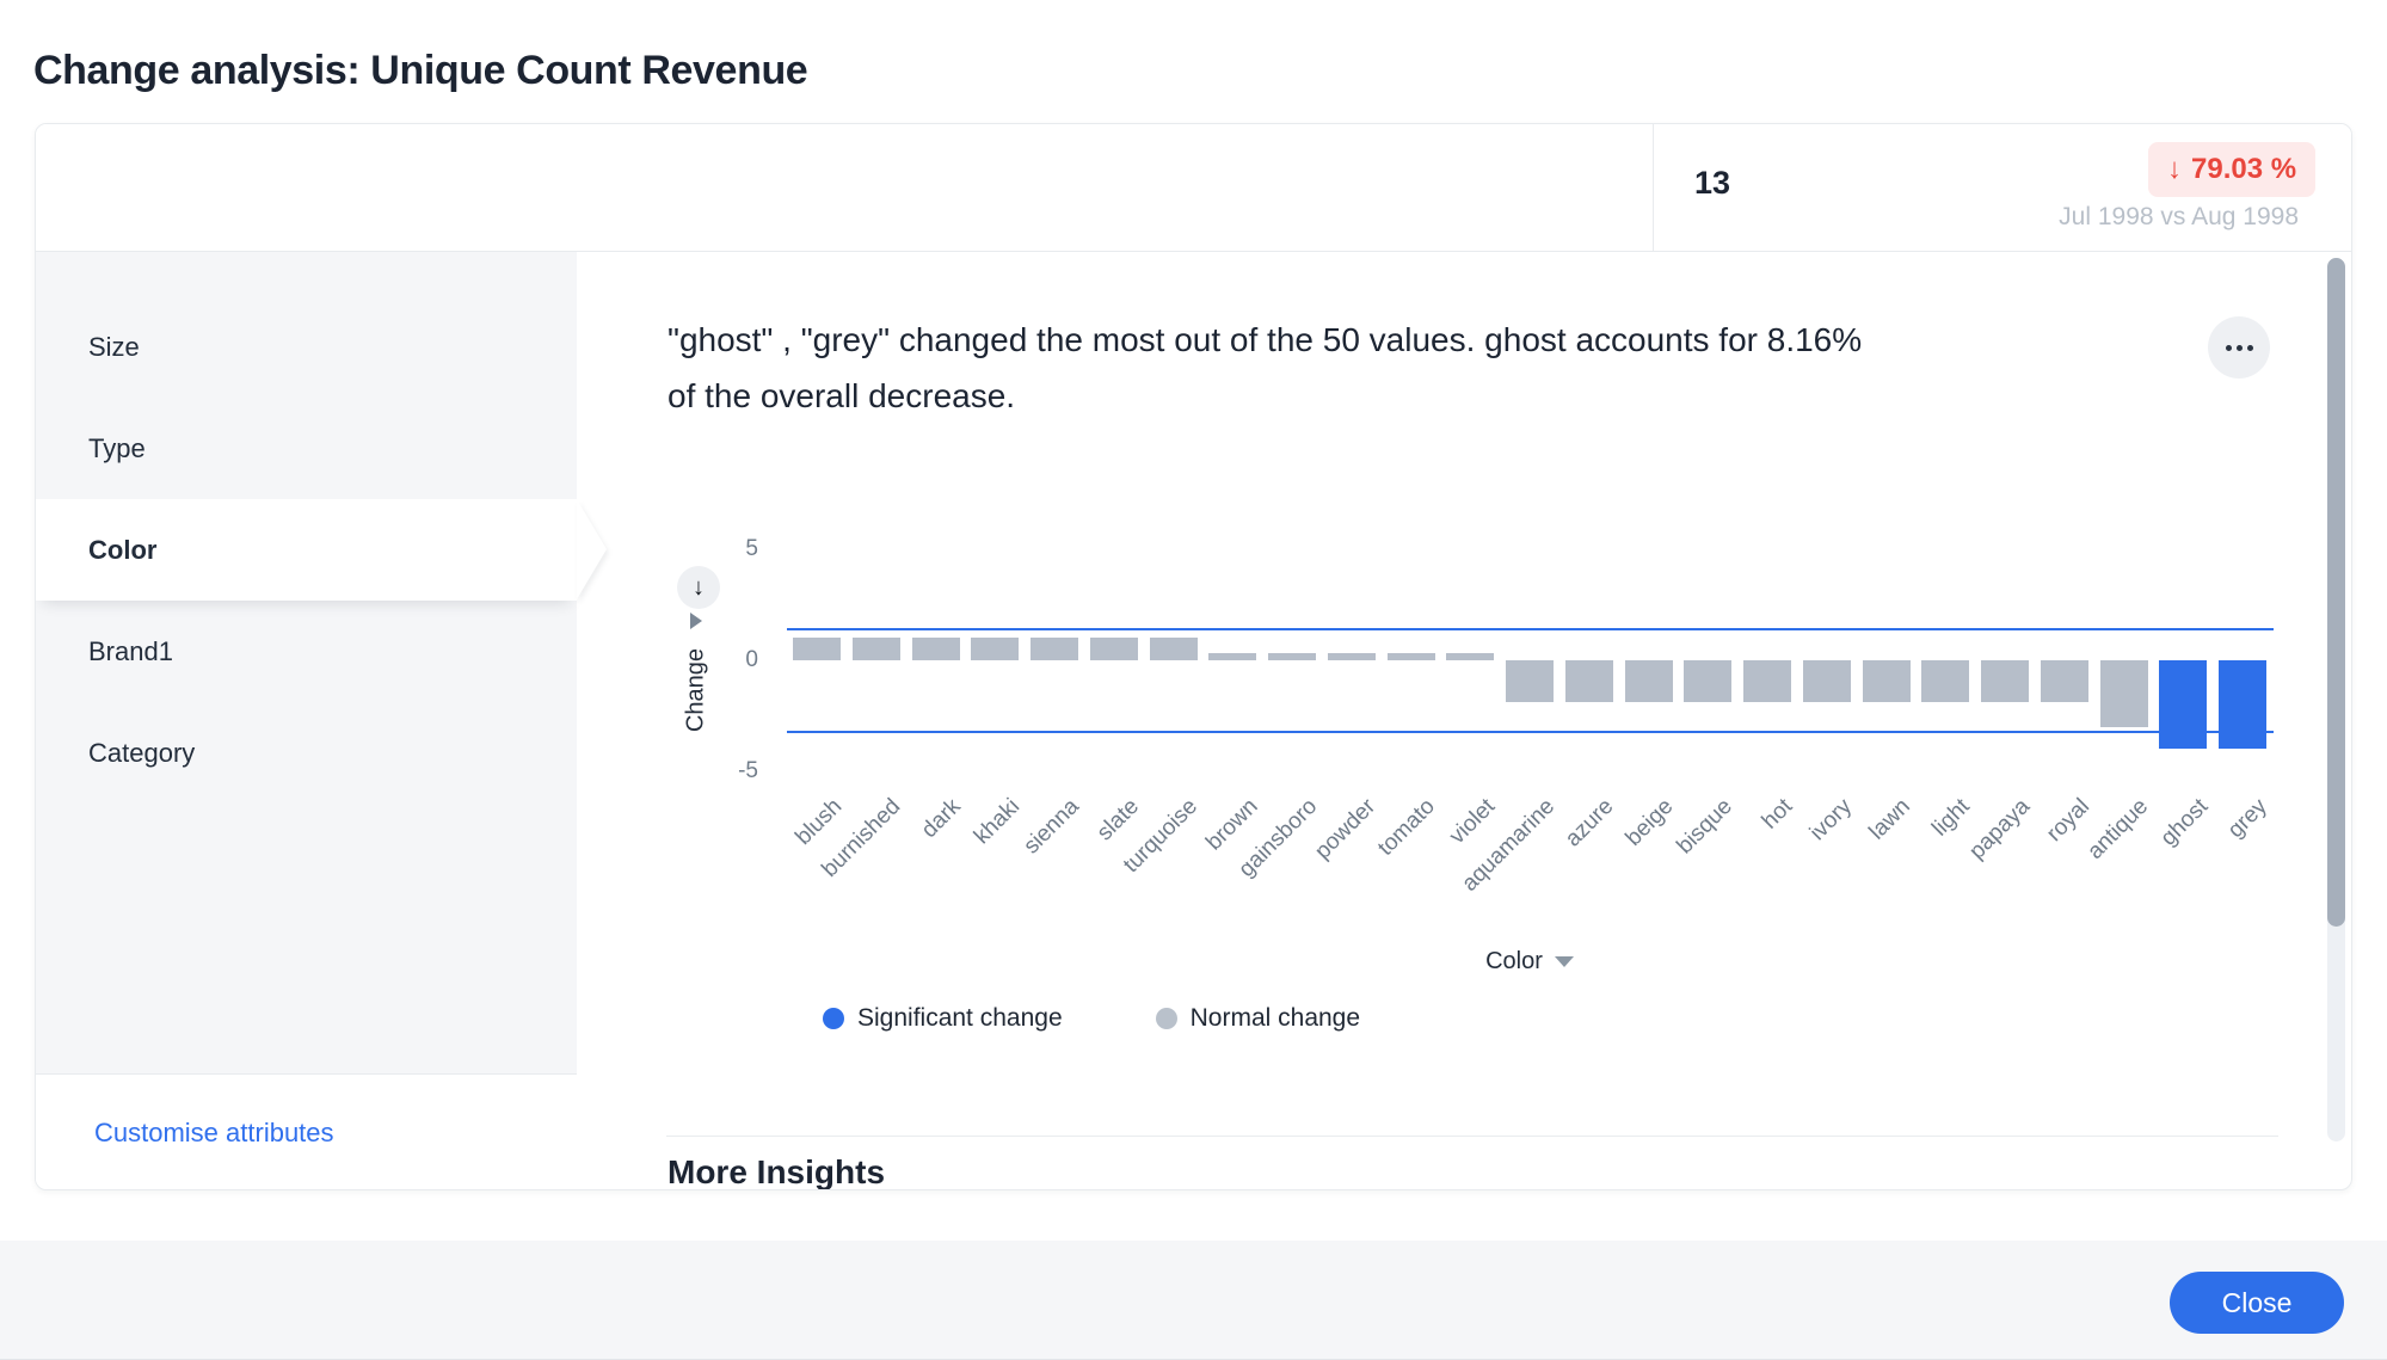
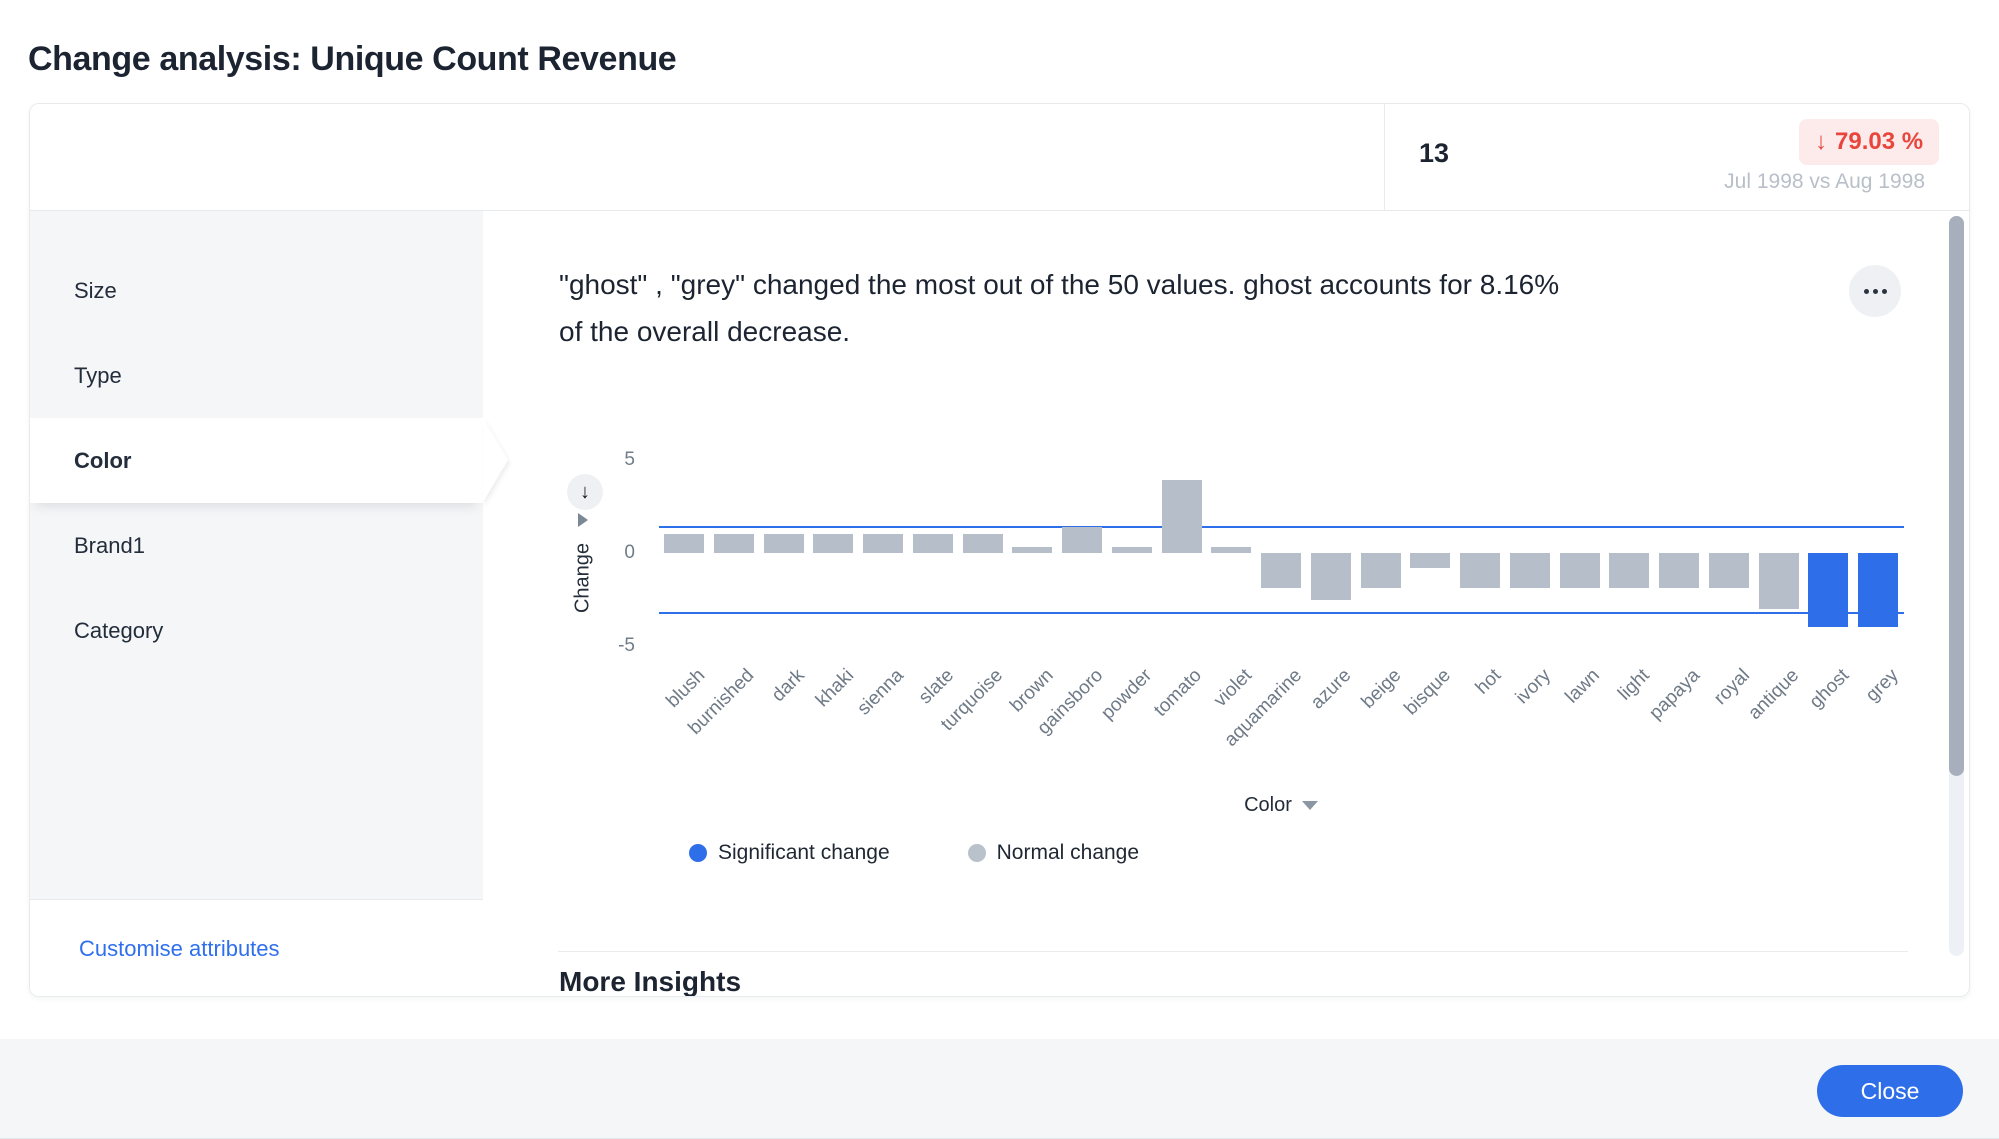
gainsboro: 0.3 -> 1.4
tomato: 0.3 -> 3.9
azure: -1.9 -> -2.5
bisque: -1.9 -> -0.8
